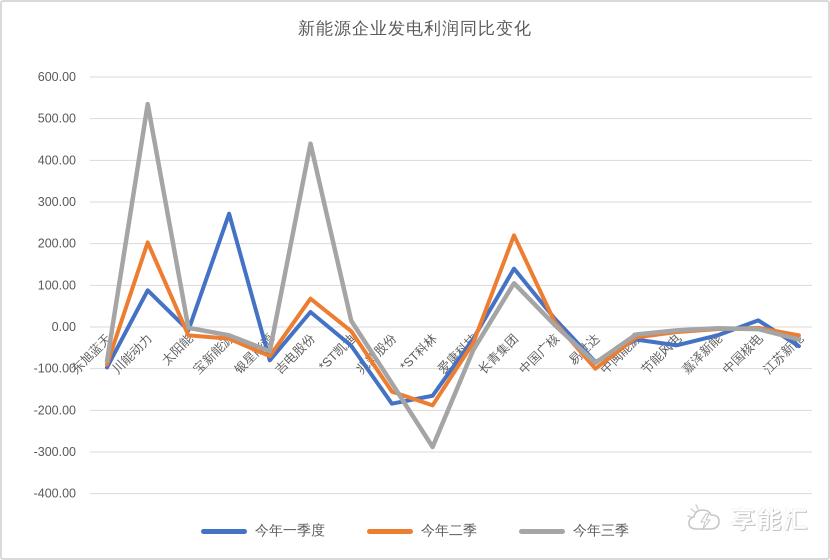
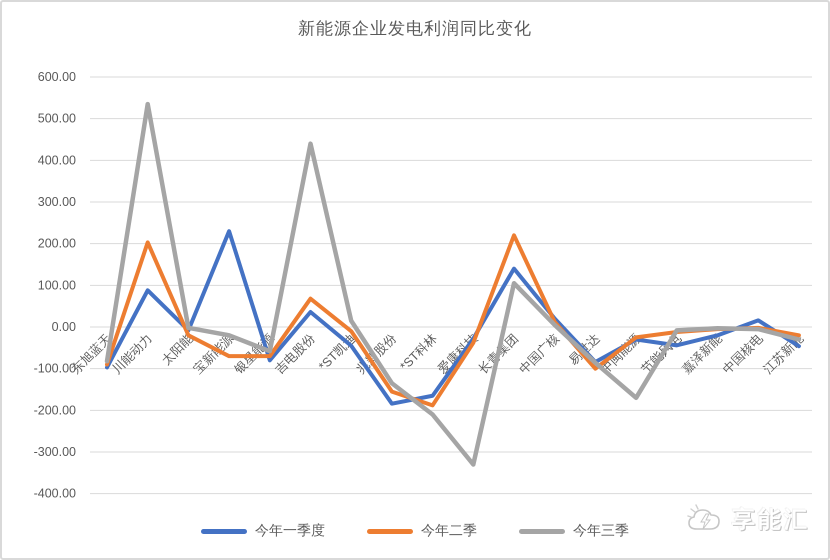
今年一季度/宝新能源: 270 -> 230
今年二季/宝新能源: -30 -> -70
今年三季/*ST科林: -290 -> -210
今年三季/爱康科技: -60 -> -330
今年三季/中闽能源: -20 -> -170
